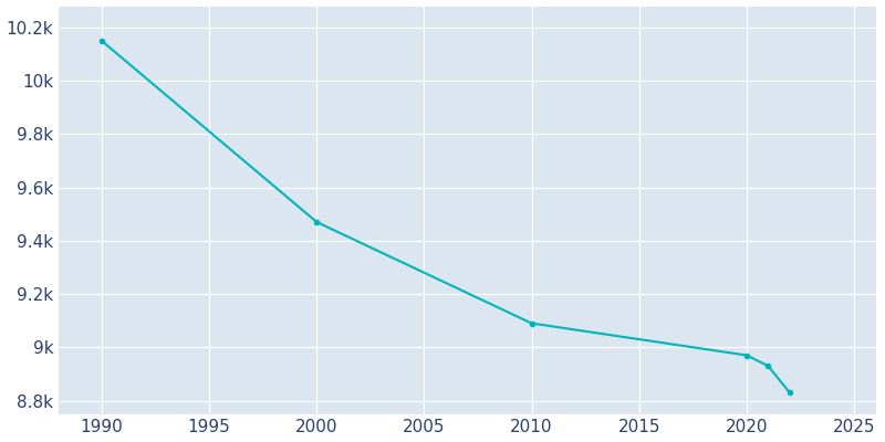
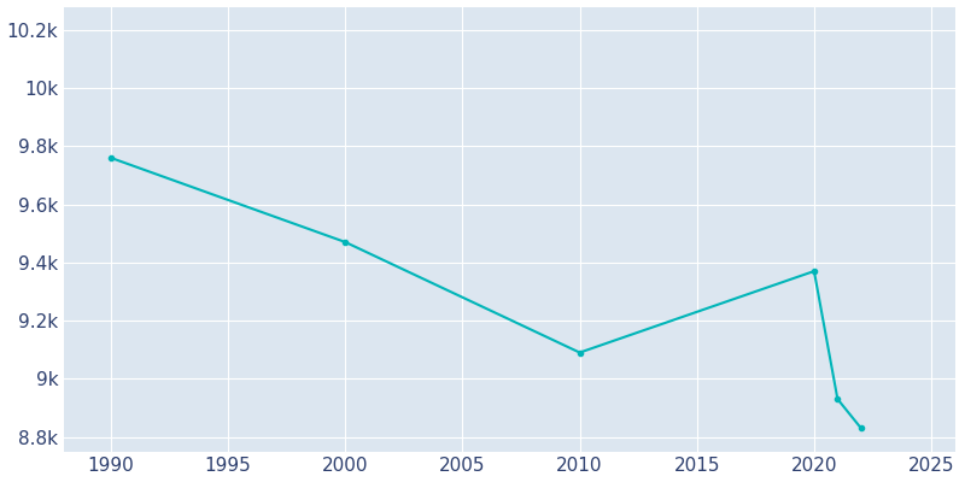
1990: 10.15k -> 9.76k
2020: 8.97k -> 9.37k
